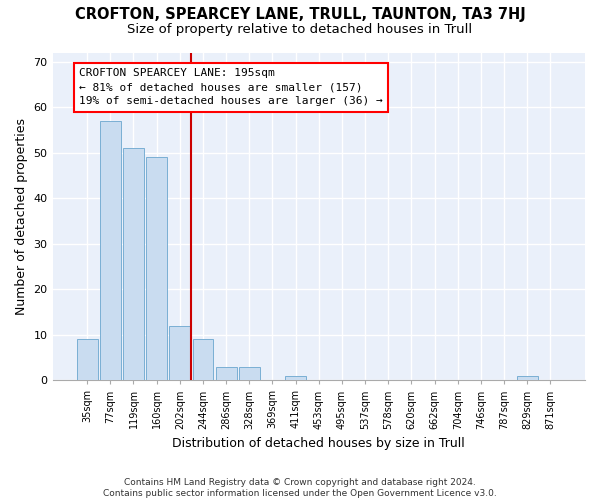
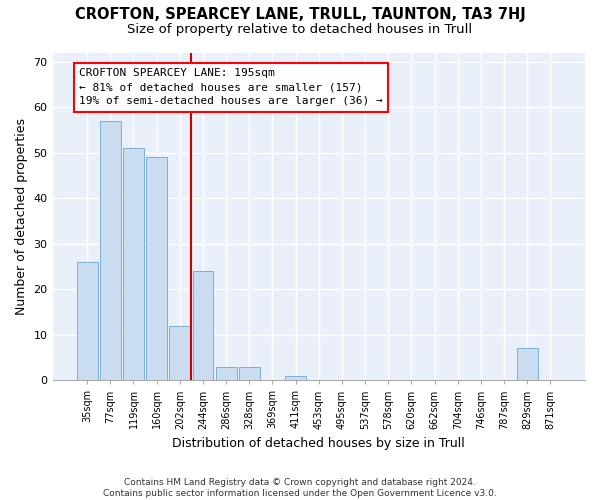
35sqm: 9 -> 26
244sqm: 9 -> 24
829sqm: 1 -> 7
